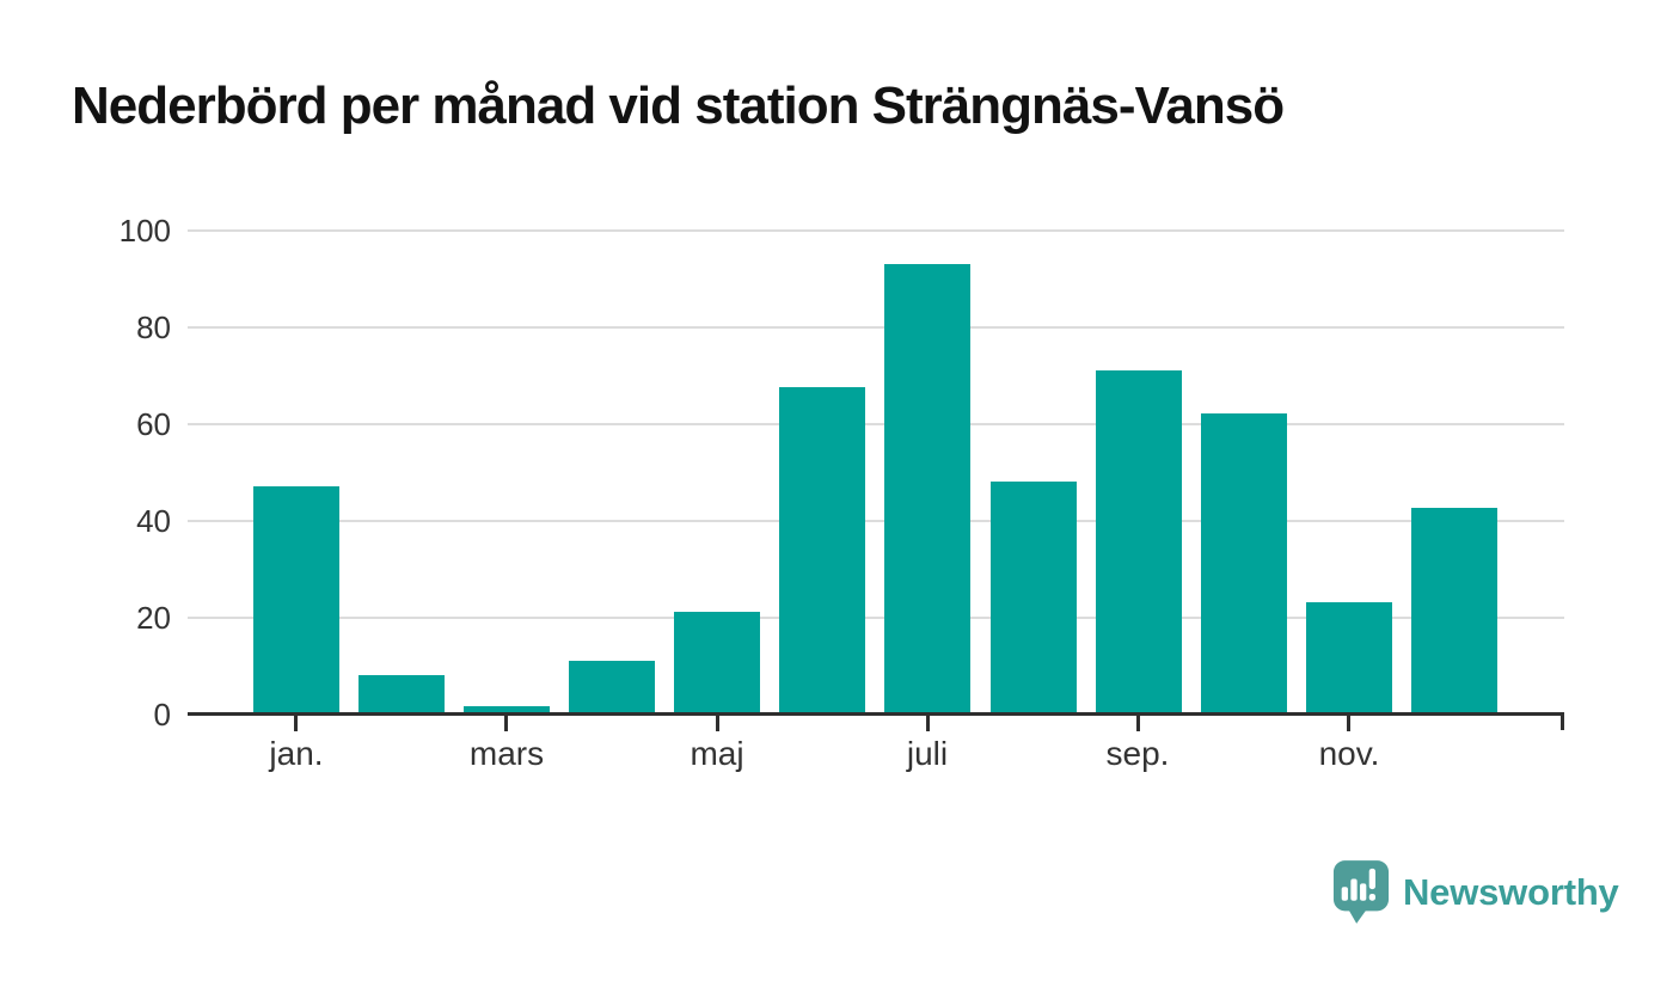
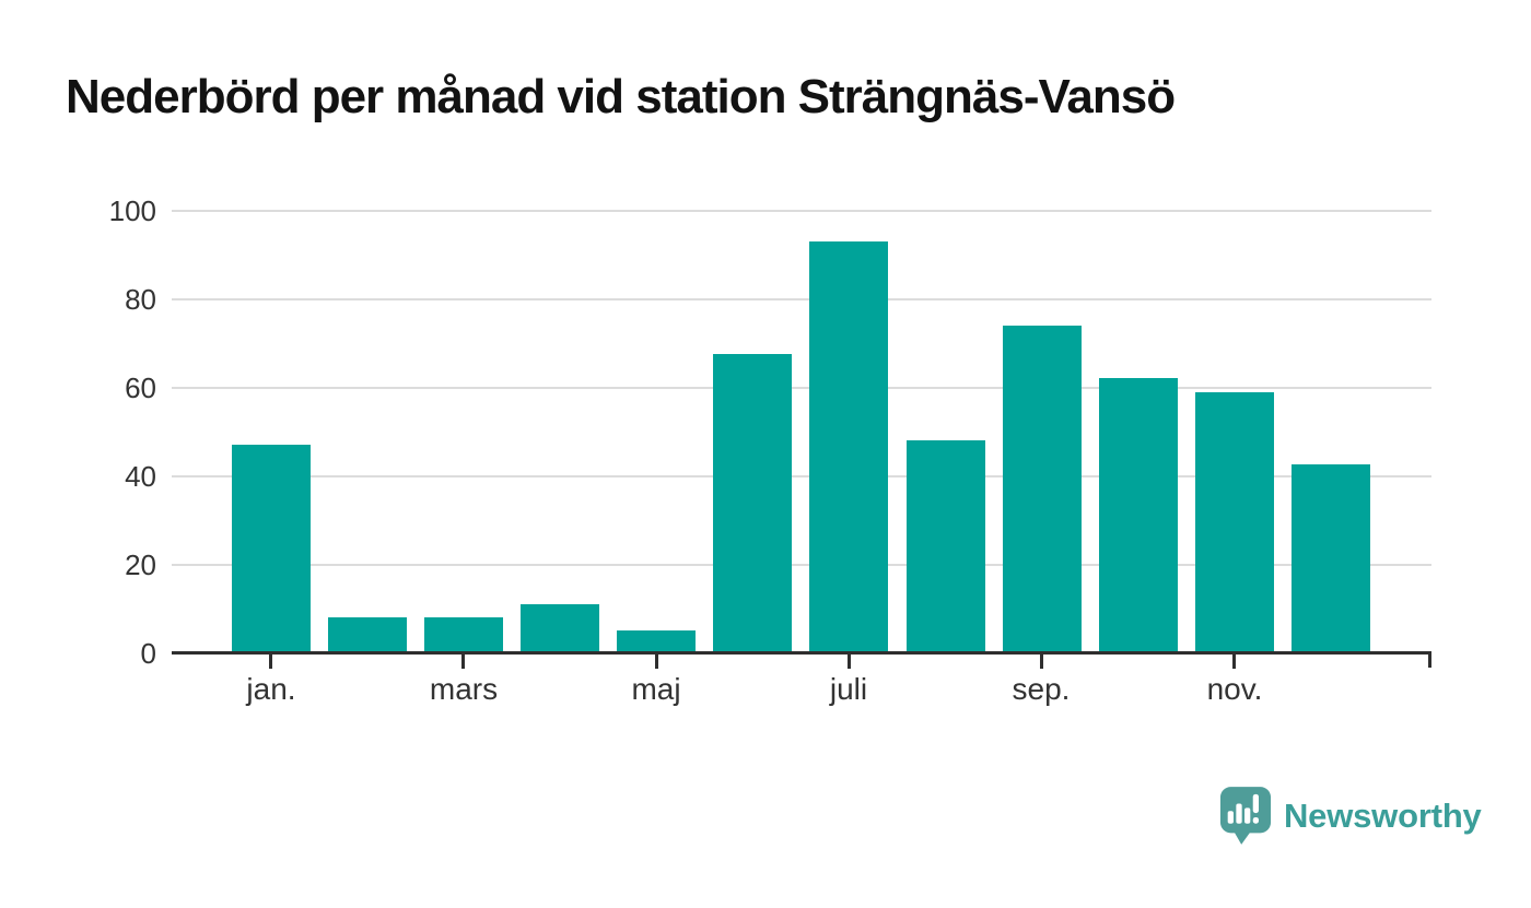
mars: 2 -> 8
maj: 21 -> 5
sep.: 71 -> 74
nov.: 23 -> 59
